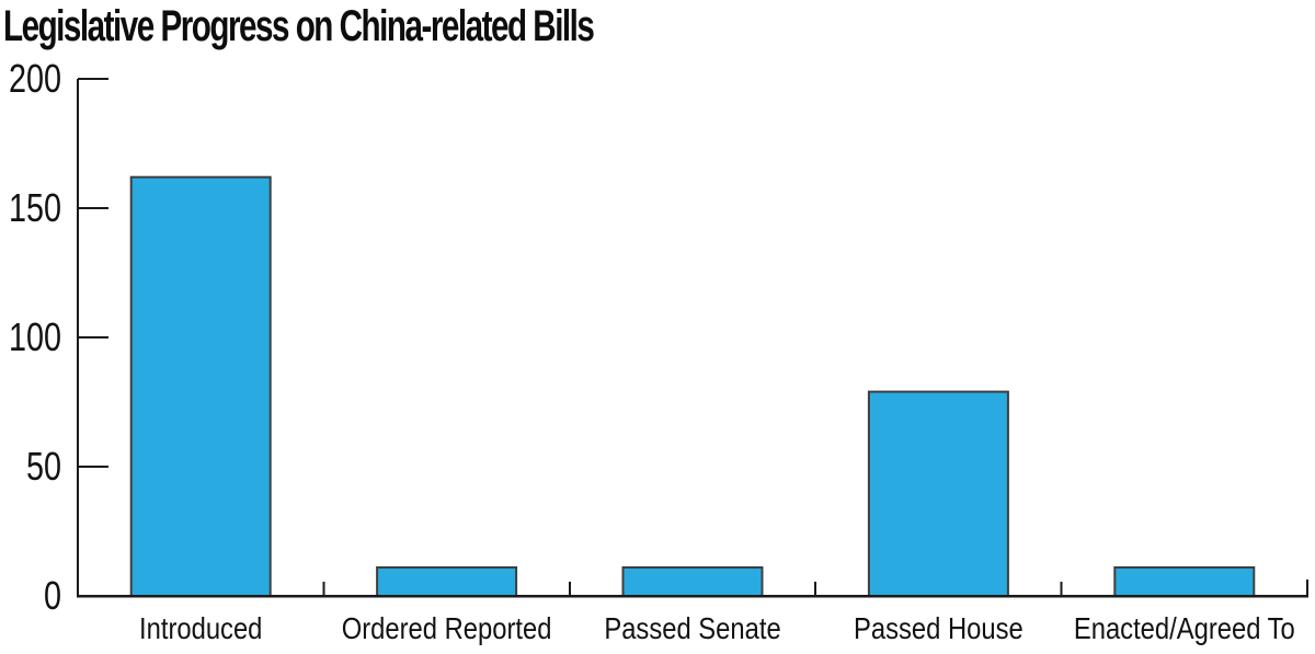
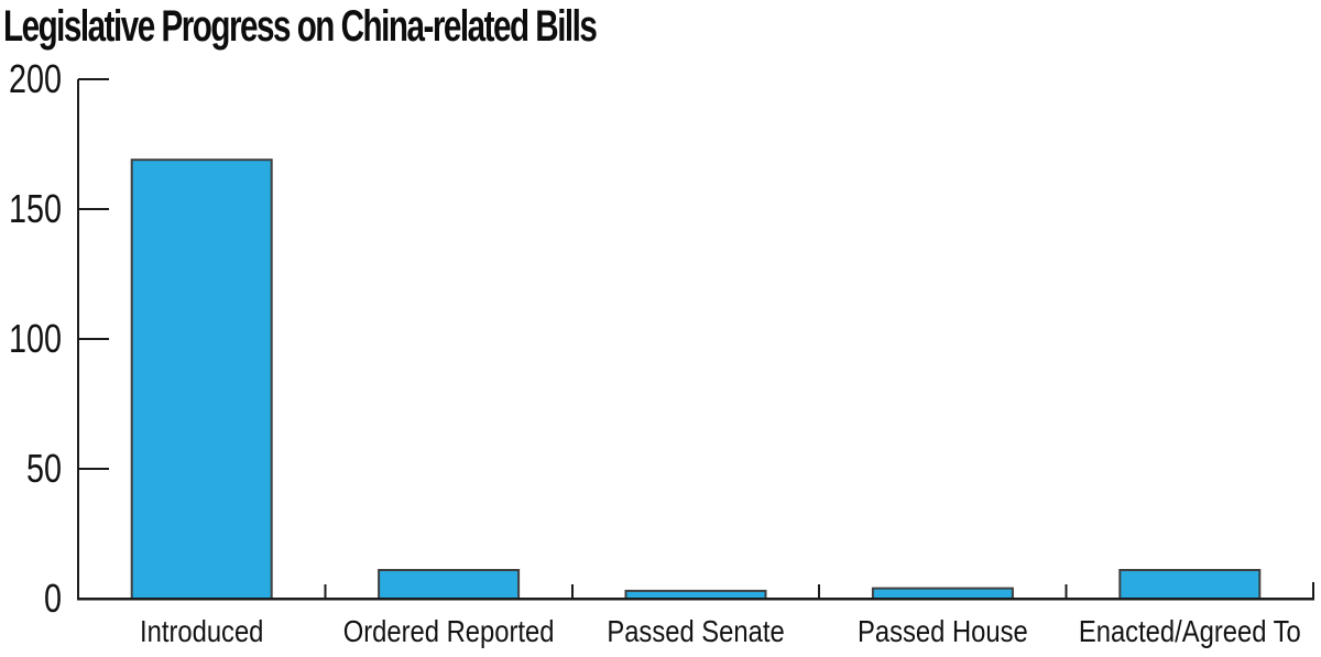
Introduced: 162 -> 169
Passed Senate: 11 -> 3
Passed House: 79 -> 4
